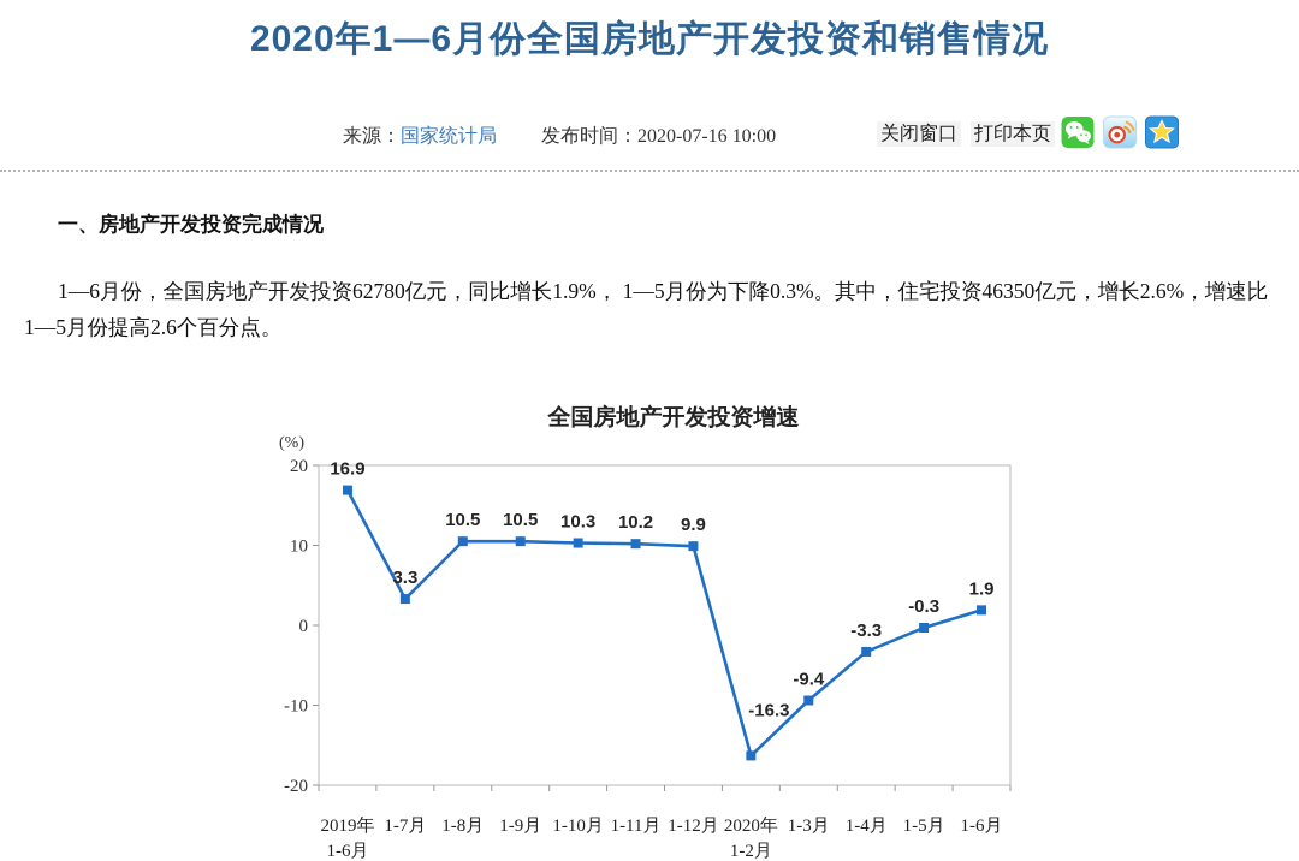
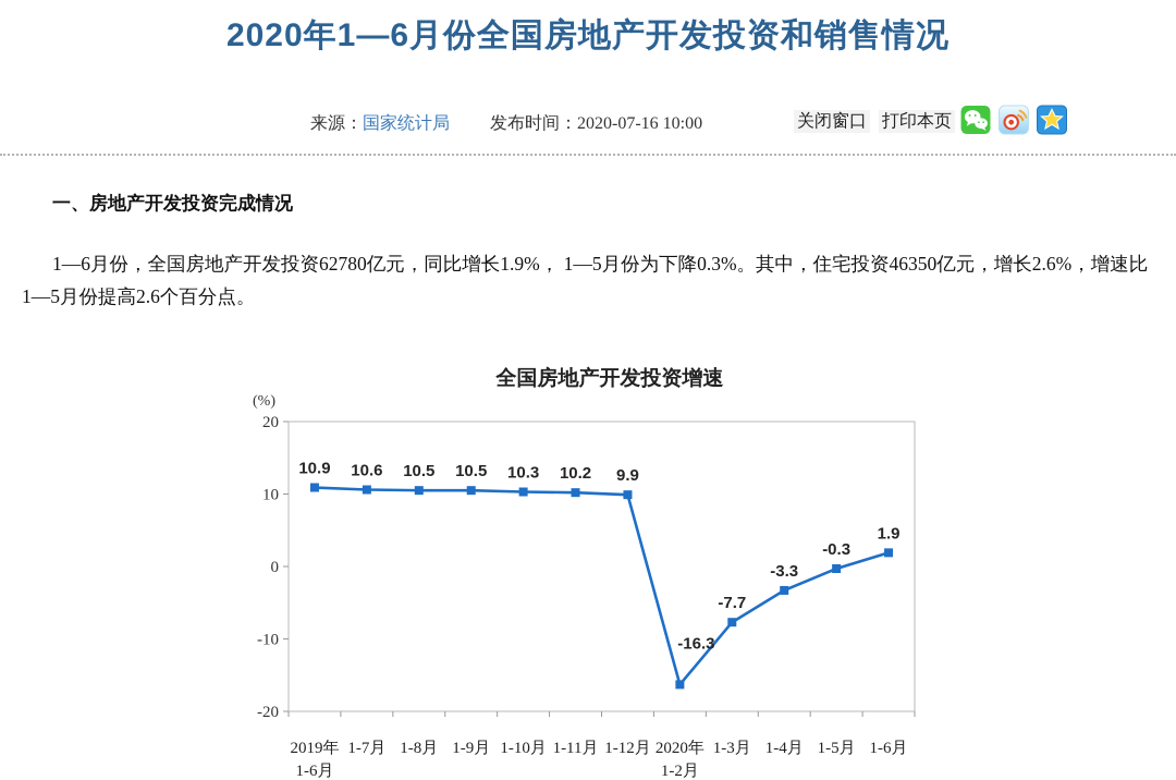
2019年 1-6月: 16.9 -> 10.9
1-7月: 3.3 -> 10.6
1-3月: -9.4 -> -7.7
